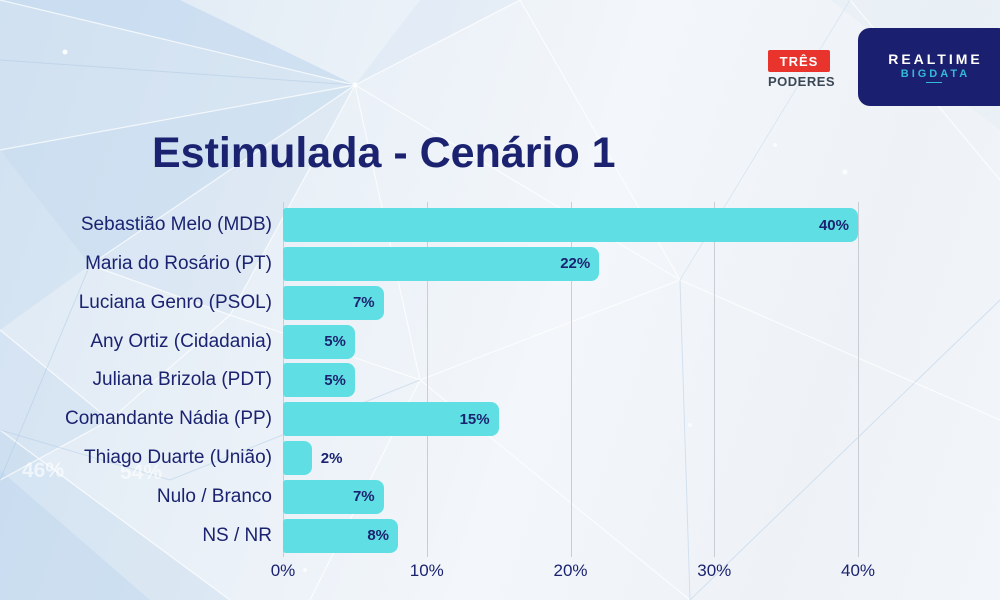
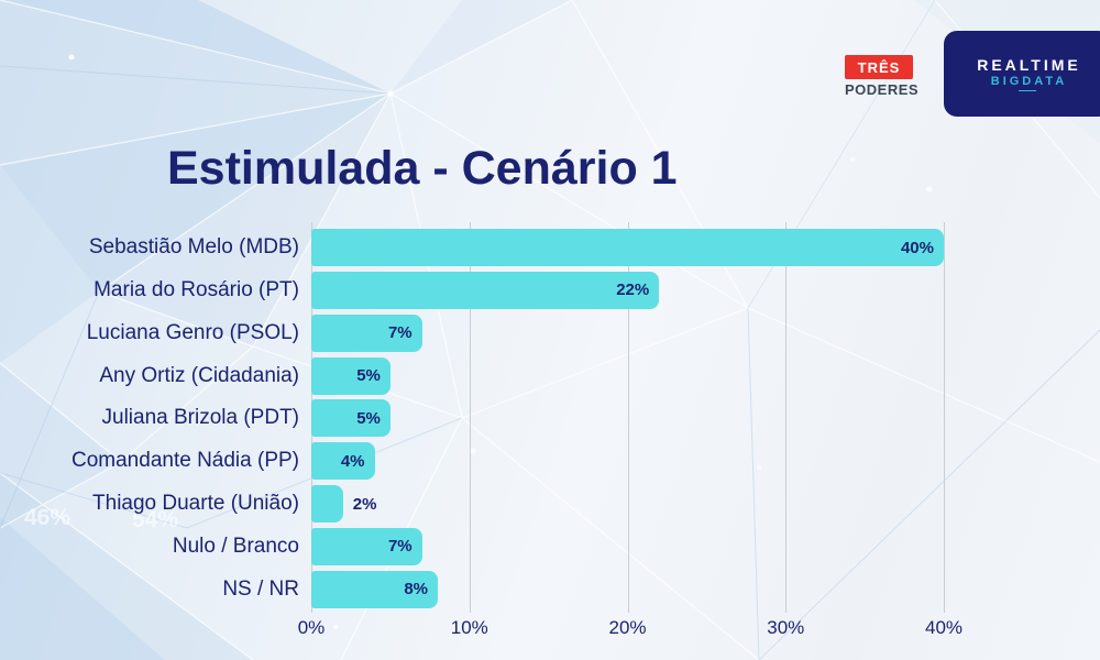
Comandante Nádia (PP): 15% -> 4%
